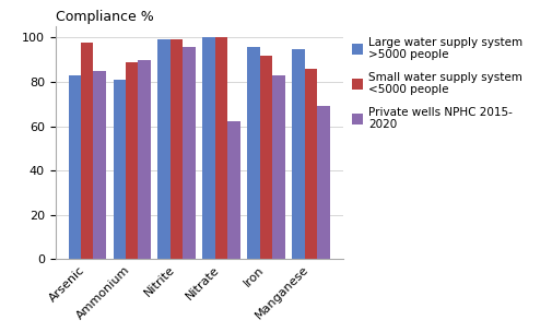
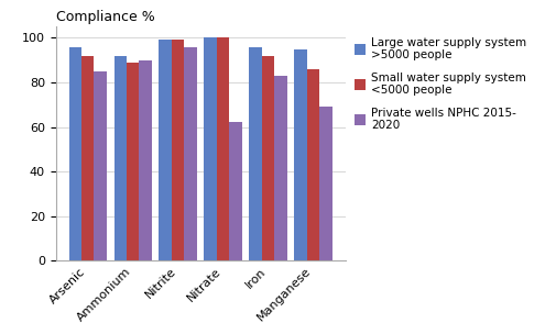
Large water supply system >5000 people/Arsenic: 83 -> 96
Small water supply system <5000 people/Arsenic: 98 -> 92
Large water supply system >5000 people/Ammonium: 81 -> 92
